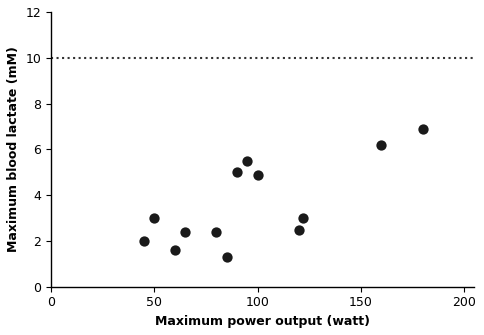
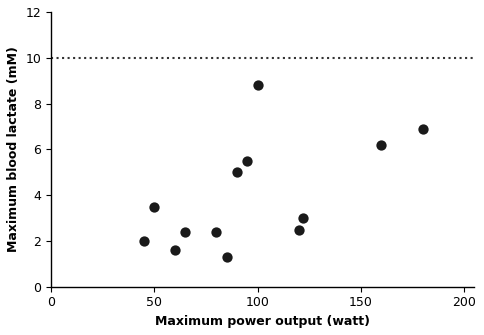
50: 3.0 -> 3.5
100: 4.9 -> 8.8
